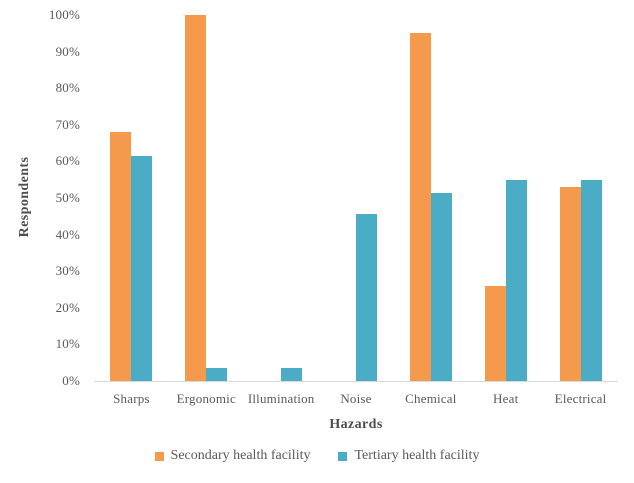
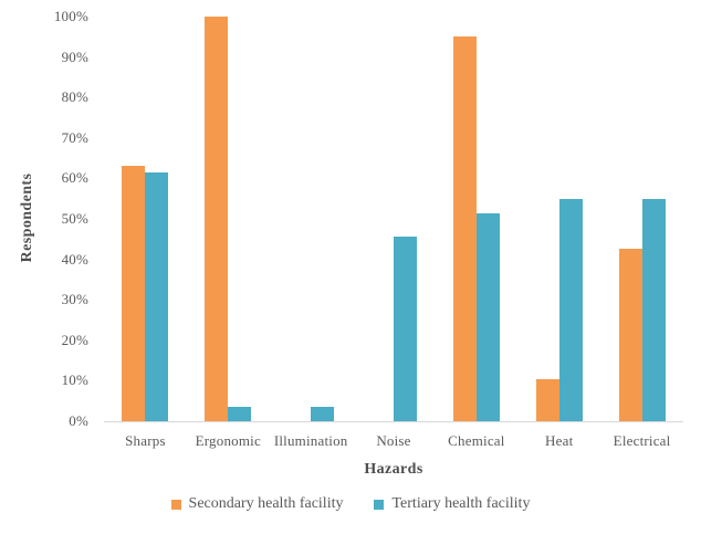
Secondary health facility/Sharps: 68% -> 63%
Secondary health facility/Heat: 26% -> 10%
Secondary health facility/Electrical: 53% -> 42%
